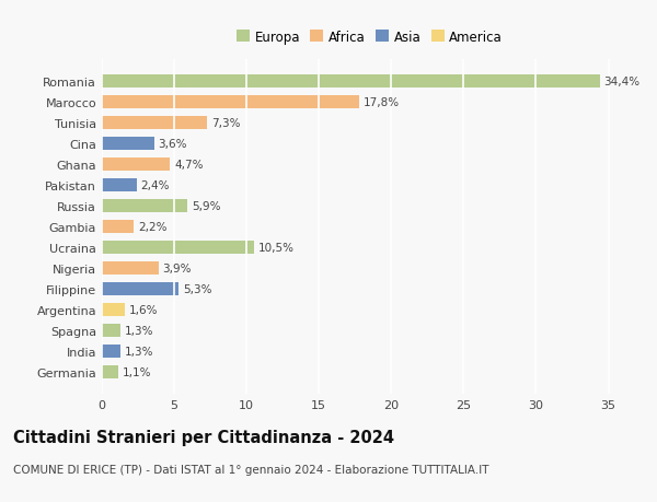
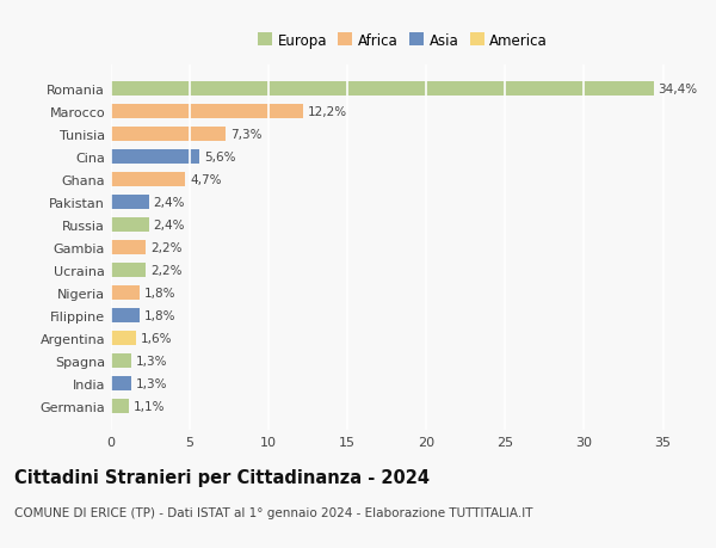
Marocco: 17,8% -> 12,2%
Cina: 3,6% -> 5,6%
Russia: 5,9% -> 2,4%
Ucraina: 10,5% -> 2,2%
Nigeria: 3,9% -> 1,8%
Filippine: 5,3% -> 1,8%
